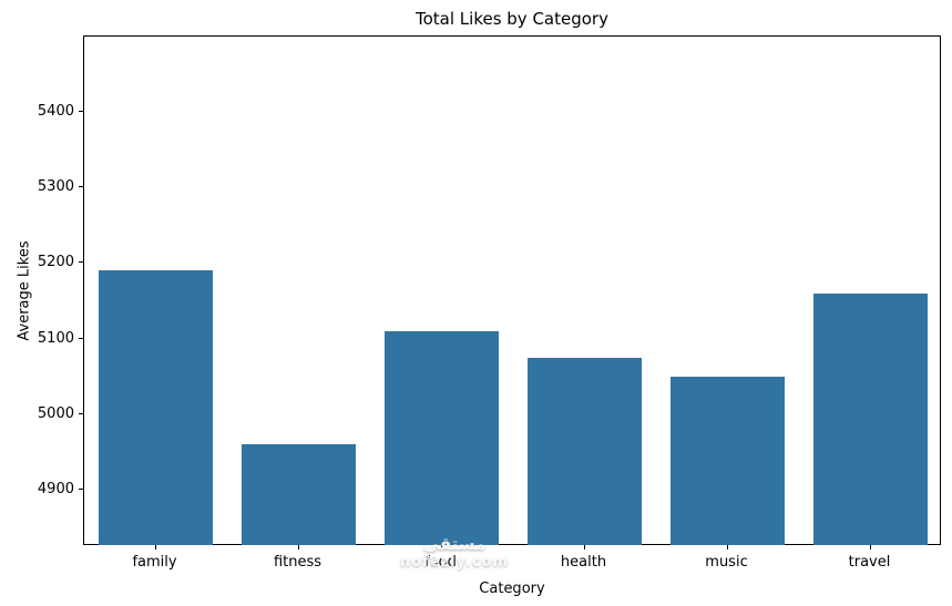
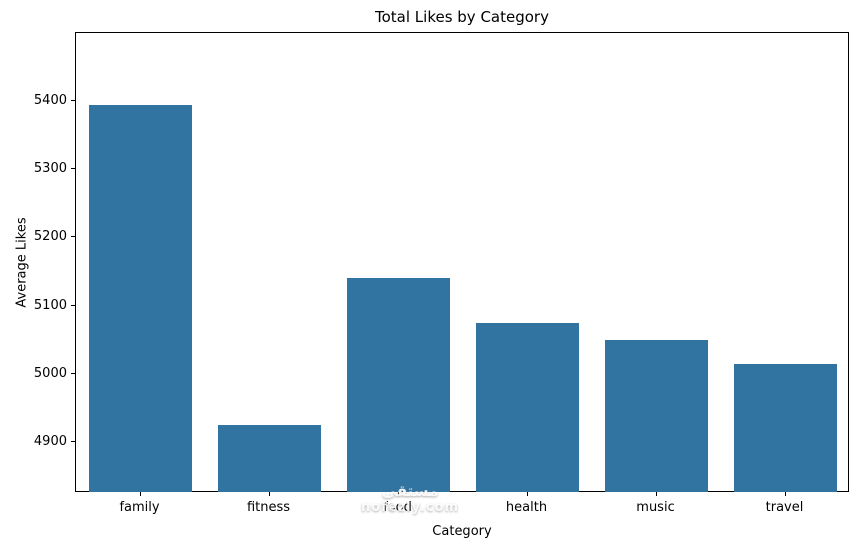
family: 5190 -> 5400
fitness: 4960 -> 4920
food: 5110 -> 5140
travel: 5160 -> 5020
